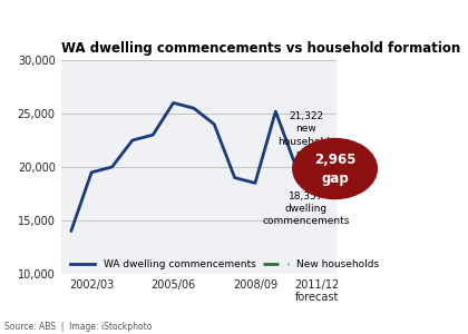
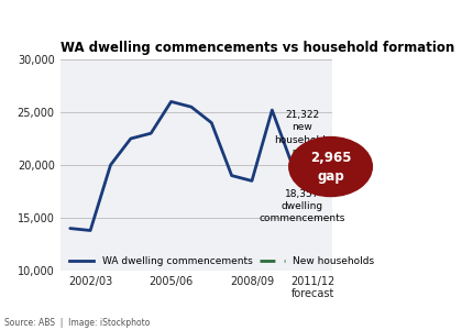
2002/03: 19,500 -> 13,800
